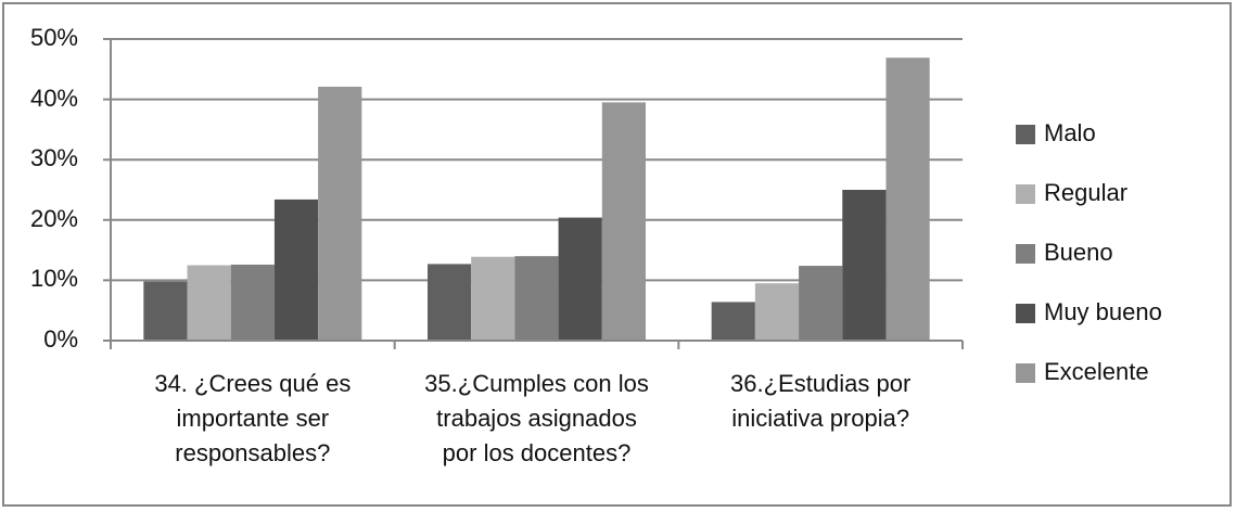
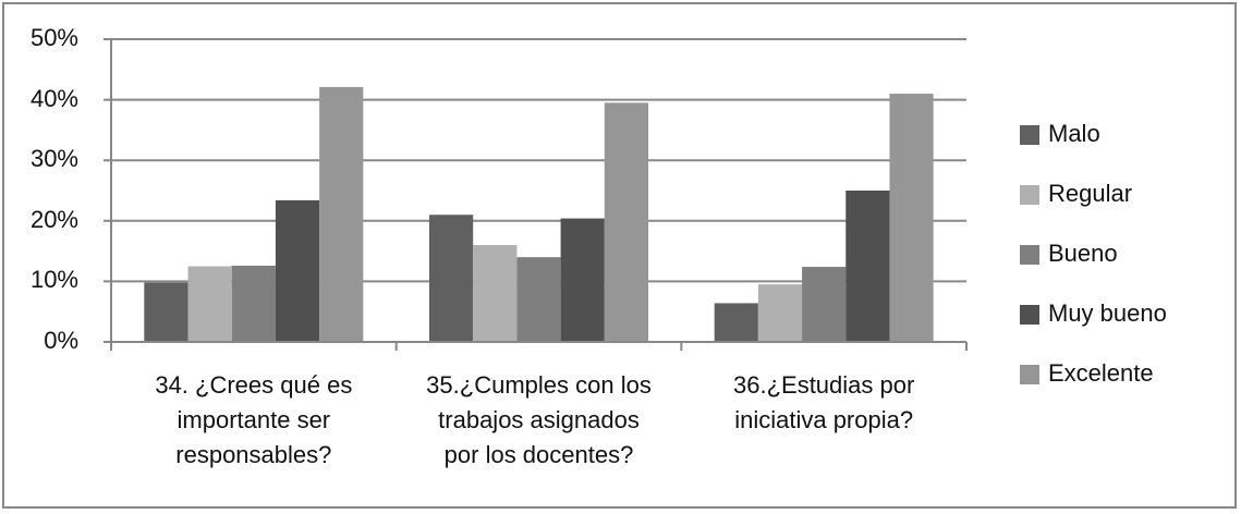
Malo/35.¿Cumples con los trabajos asignados por los docentes?: 13% -> 21%
Regular/35.¿Cumples con los trabajos asignados por los docentes?: 14% -> 16%
Excelente/36.¿Estudias por iniciativa propia?: 47% -> 41%
